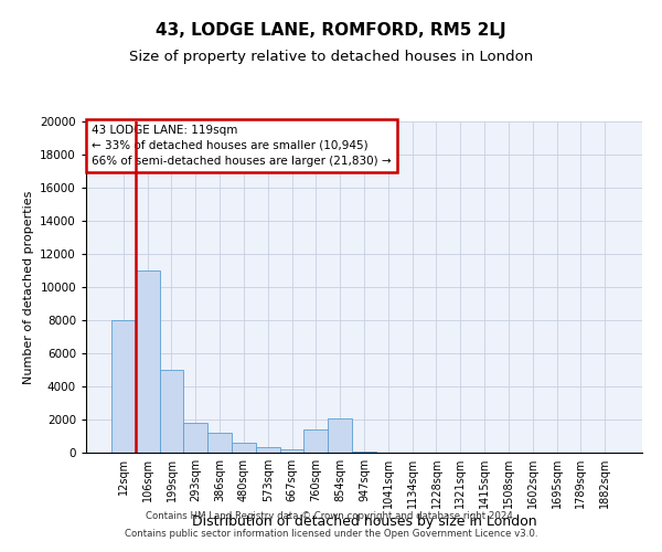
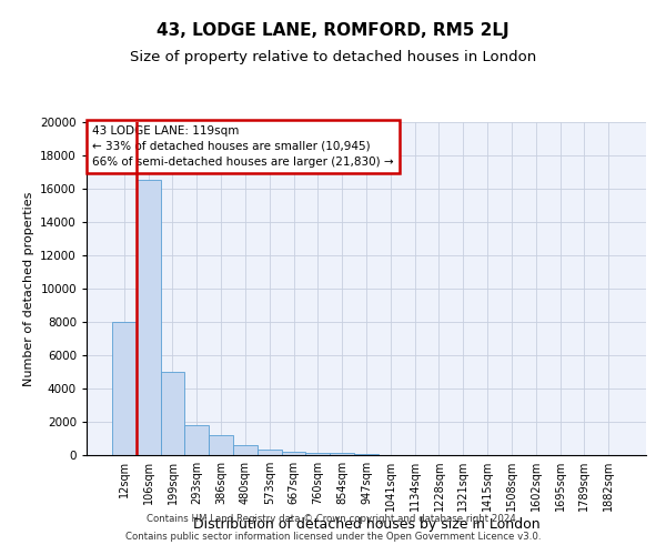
106sqm: 11000 -> 16500
760sqm: 1400 -> 200
854sqm: 2100 -> 100
